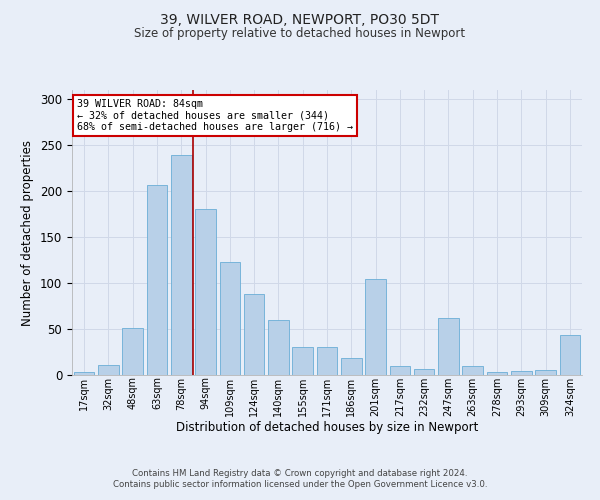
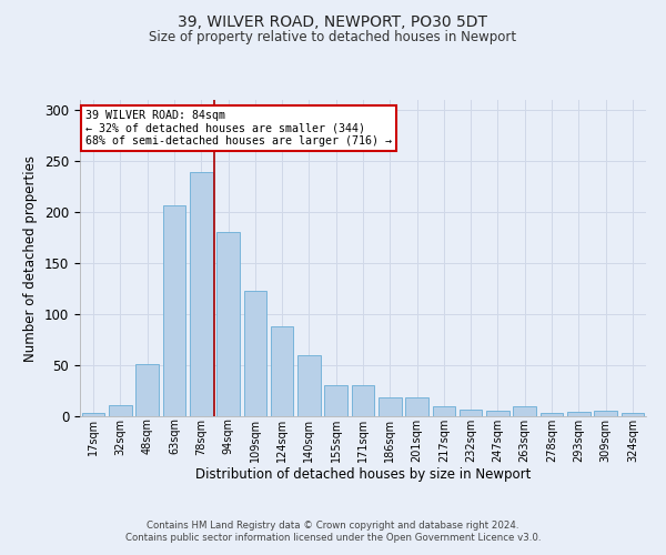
201sqm: 104 -> 19
247sqm: 62 -> 5
324sqm: 44 -> 3
